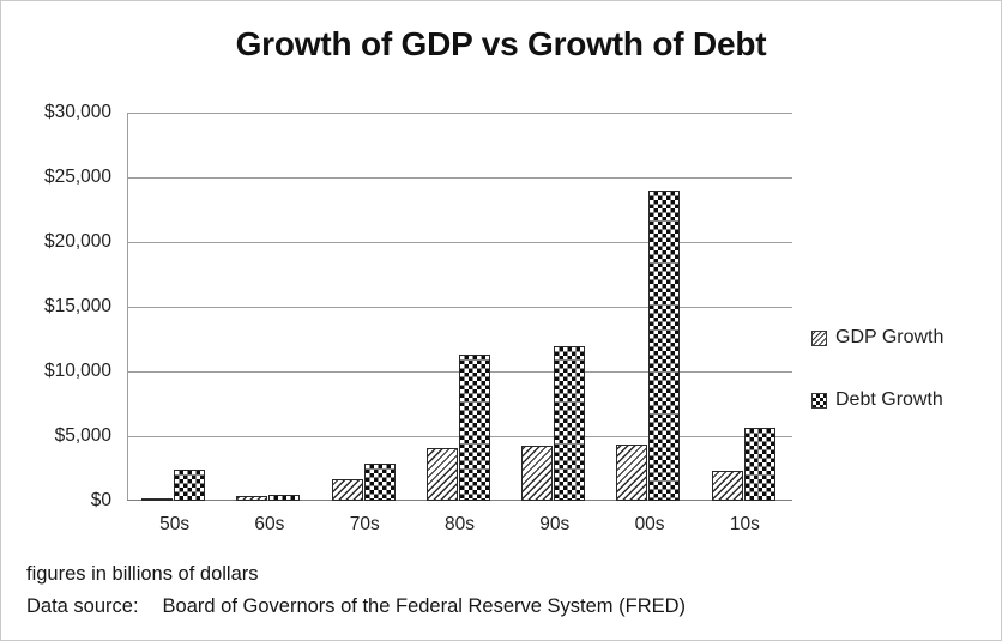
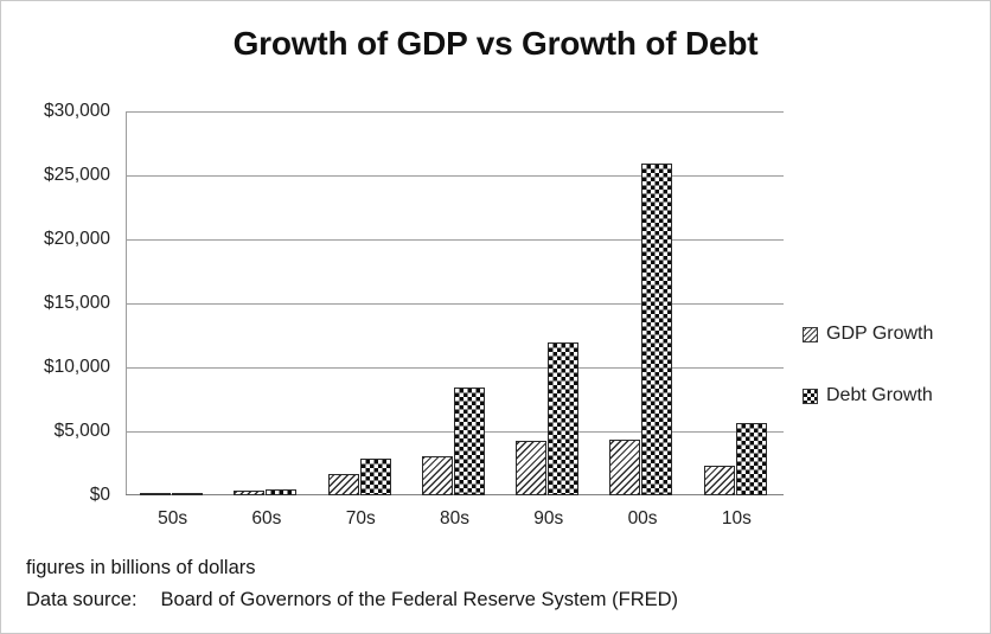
Debt Growth/50s: $2400 -> $200
GDP Growth/80s: $4100 -> $3000
Debt Growth/80s: $11300 -> $8400
Debt Growth/00s: $24000 -> $25900
